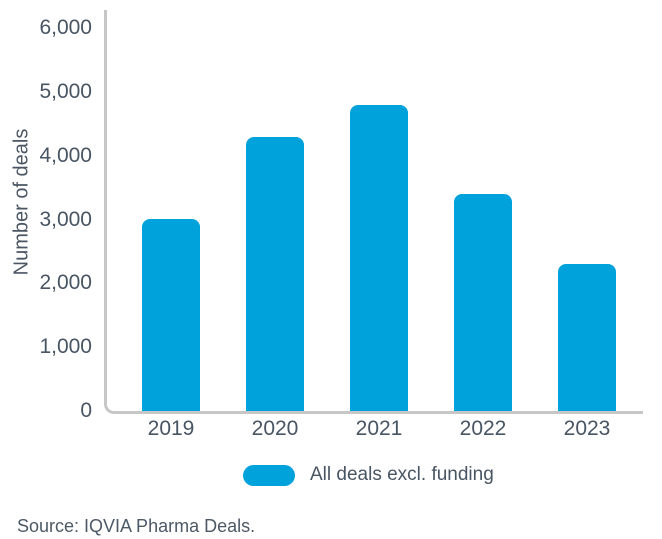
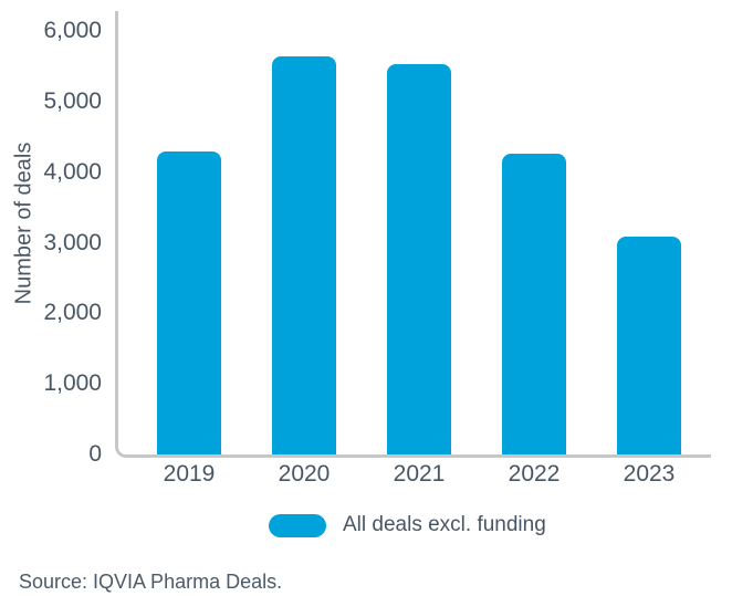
2019: 3000 -> 4300
2020: 4300 -> 5600
2021: 4800 -> 5500
2022: 3400 -> 4300
2023: 2300 -> 3100
